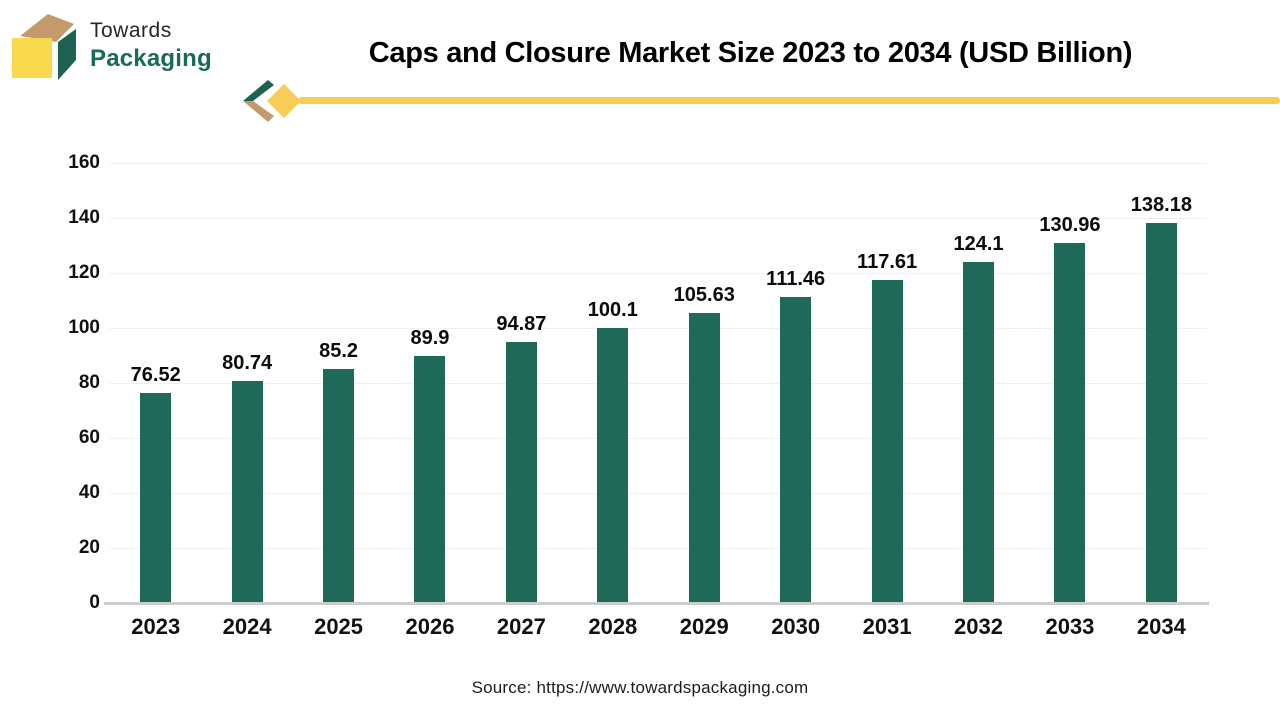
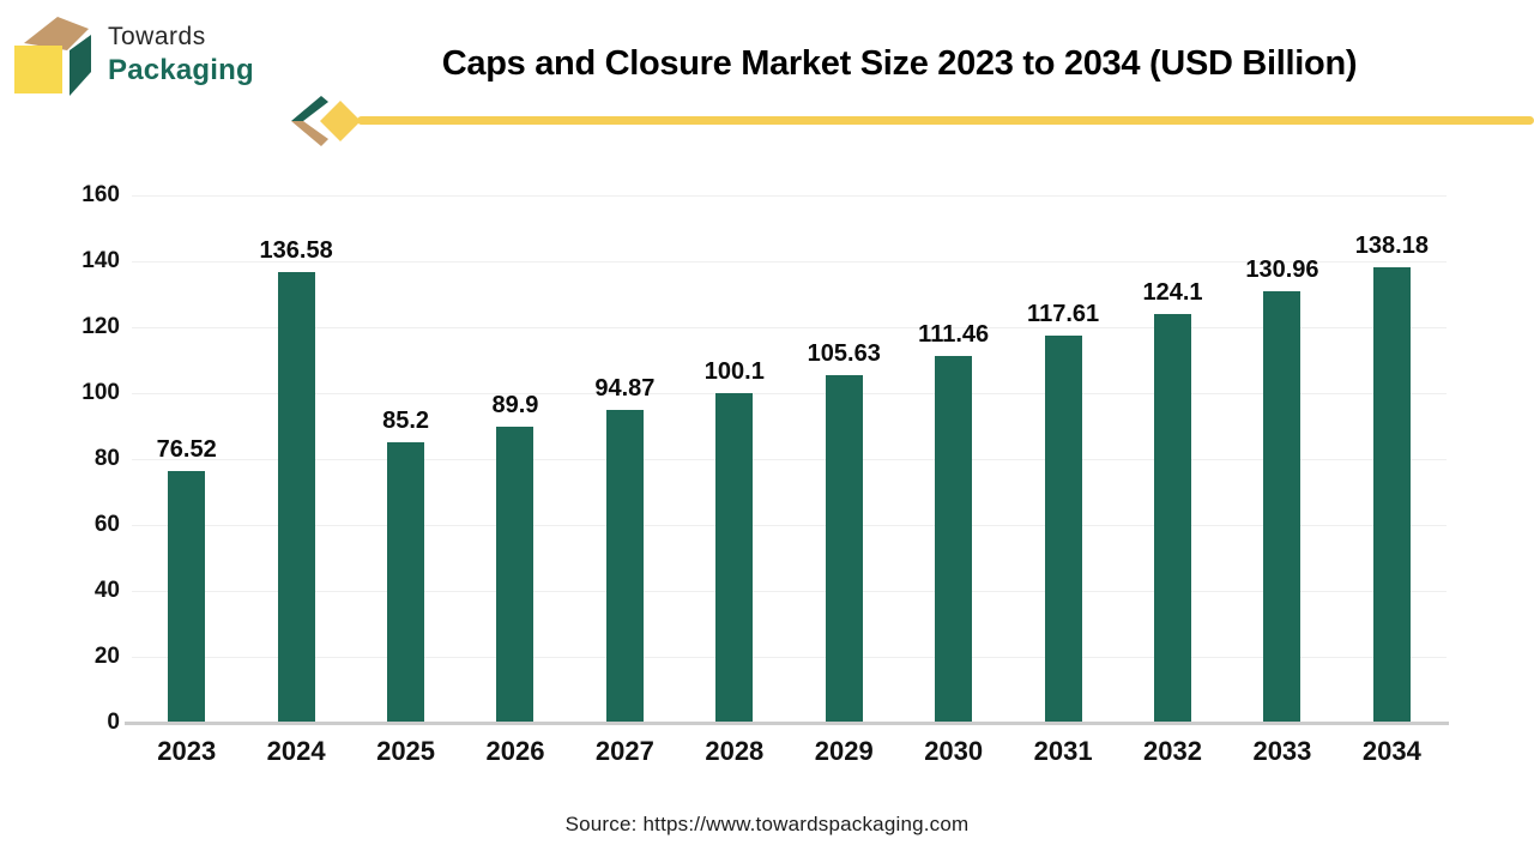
2024: 80.74 -> 136.58
